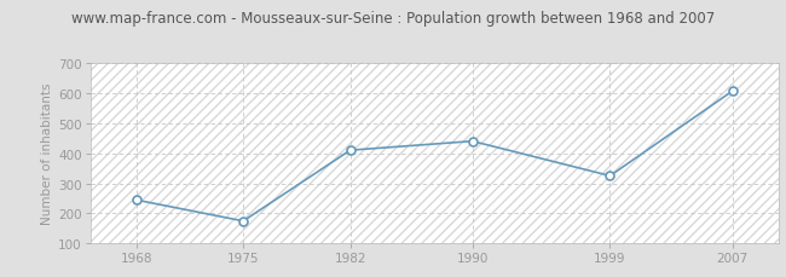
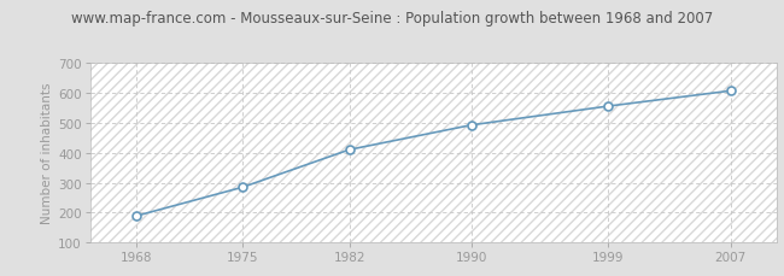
1968: 245 -> 189
1975: 175 -> 285
1990: 440 -> 492
1999: 325 -> 555
